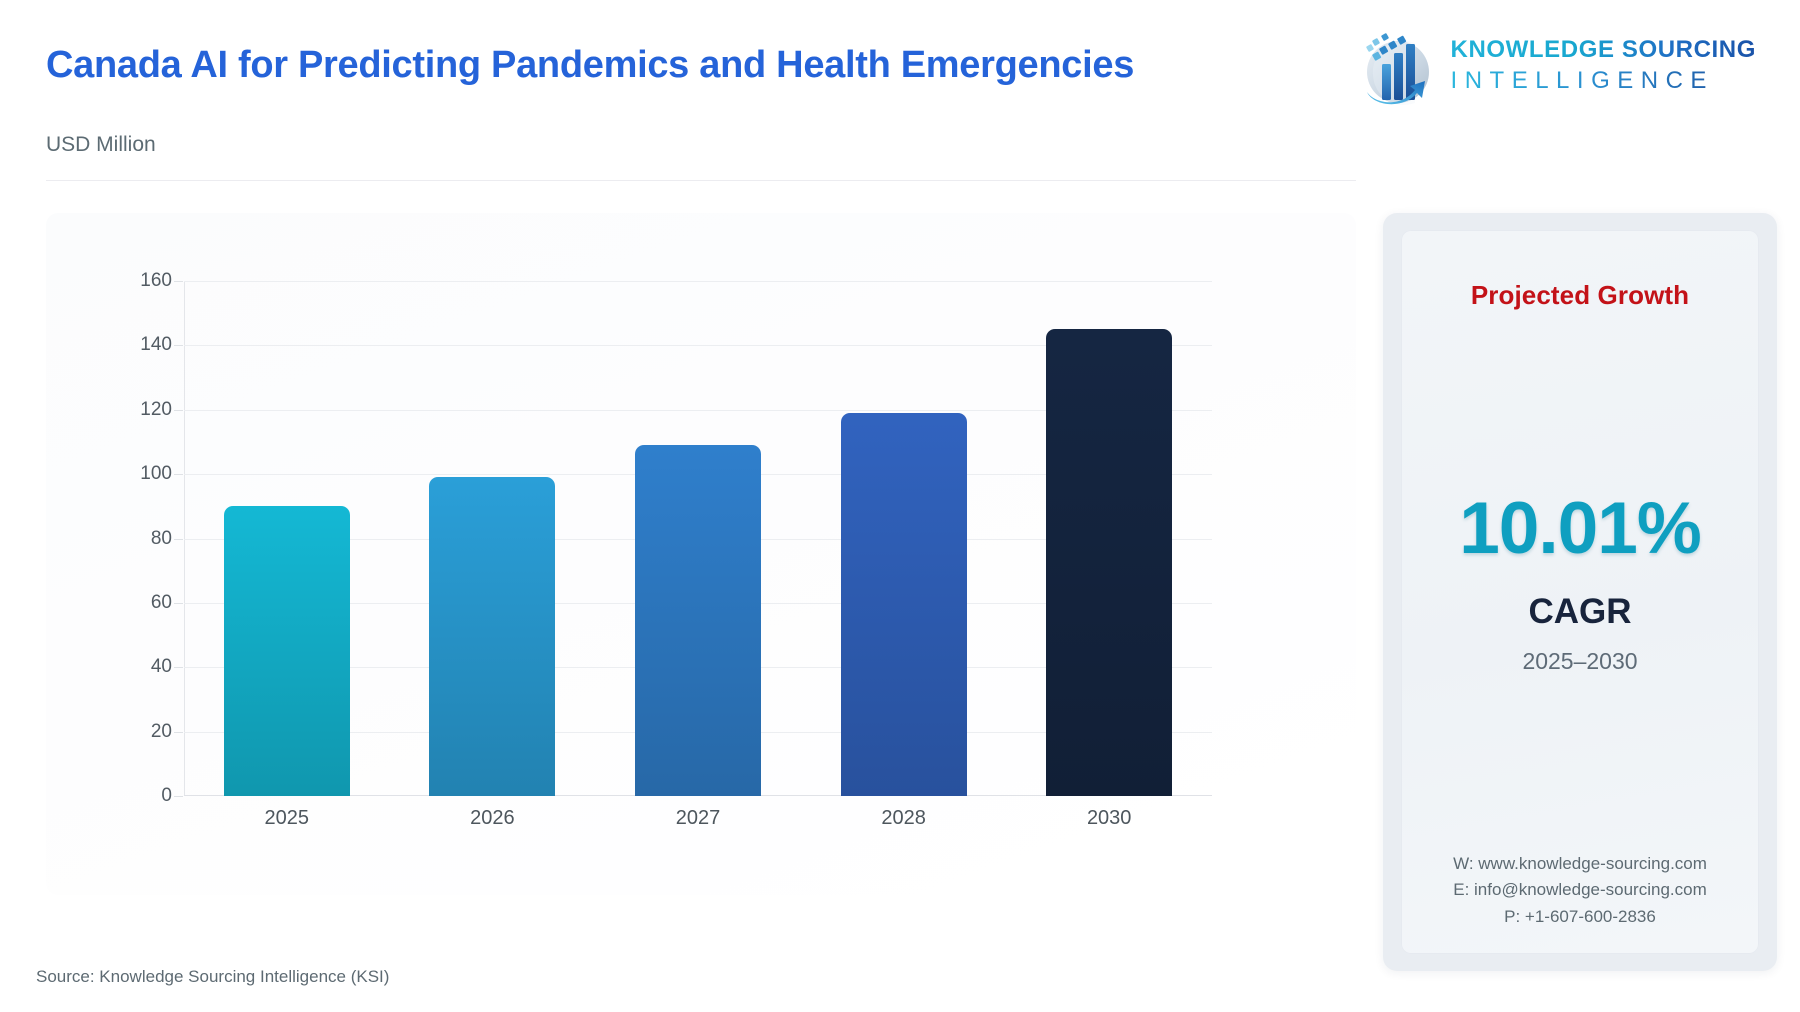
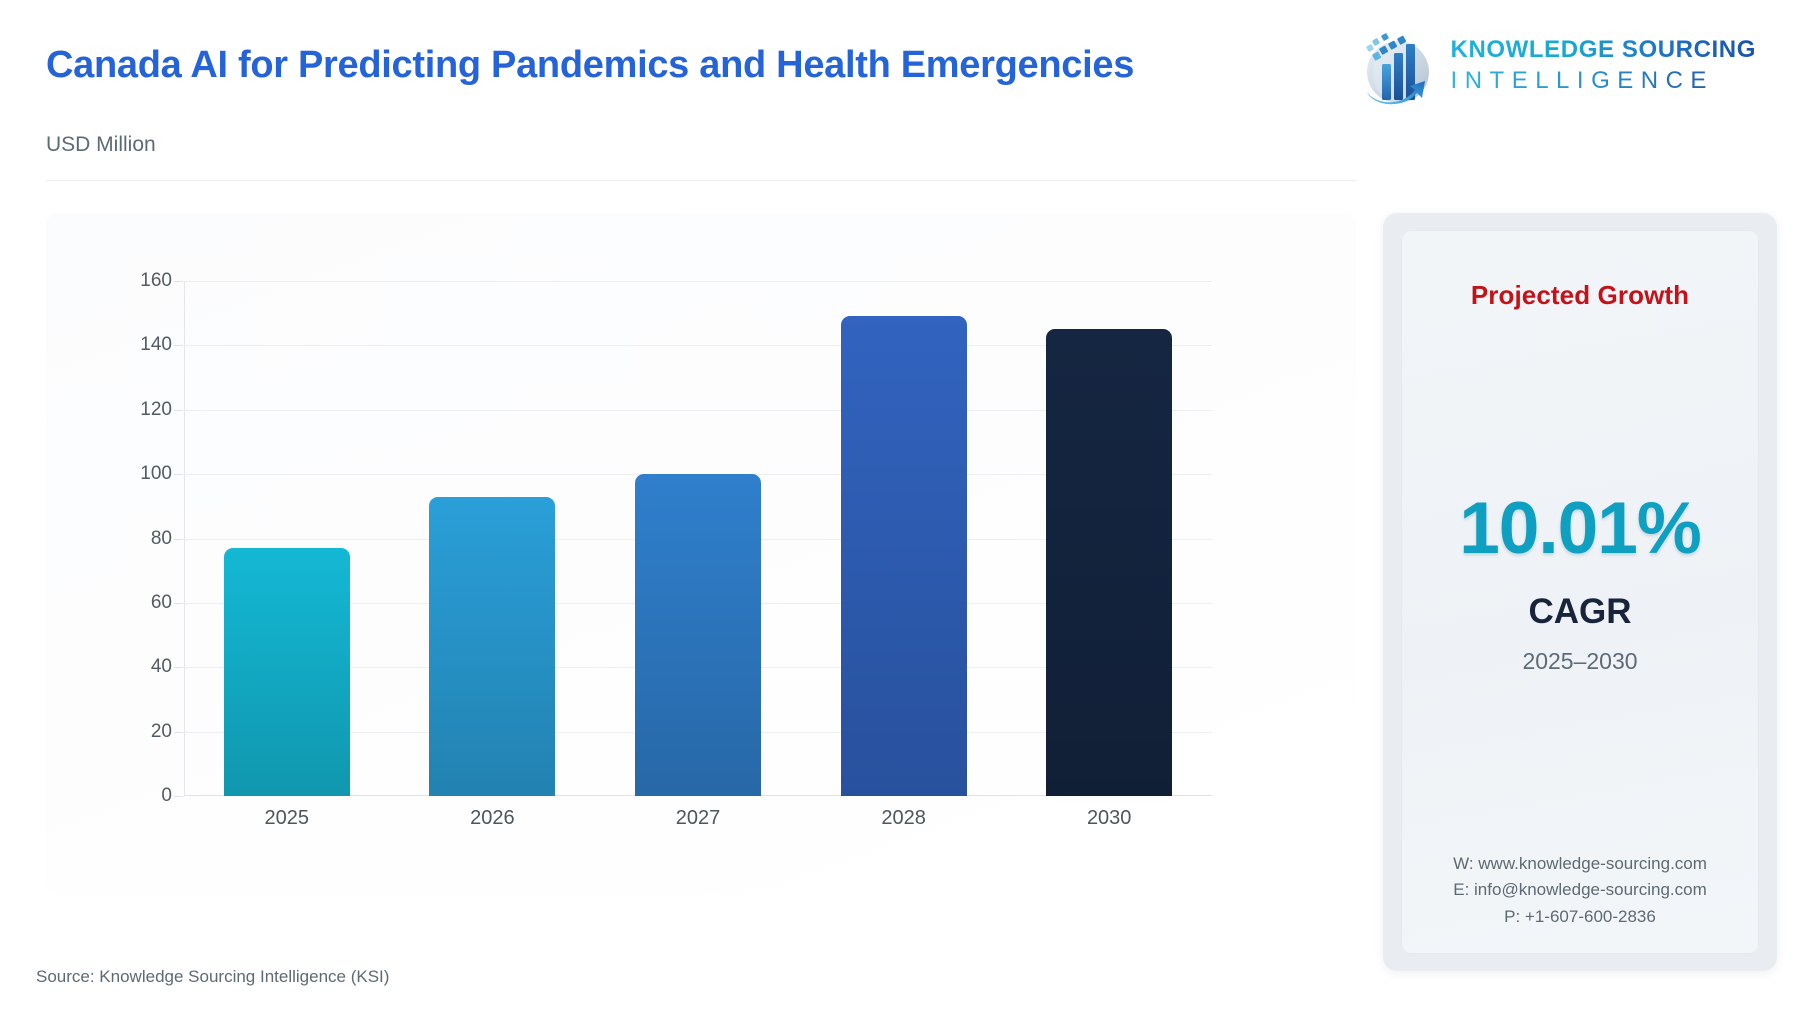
2025: 90 -> 77
2026: 99 -> 93
2027: 109 -> 100
2028: 119 -> 149
